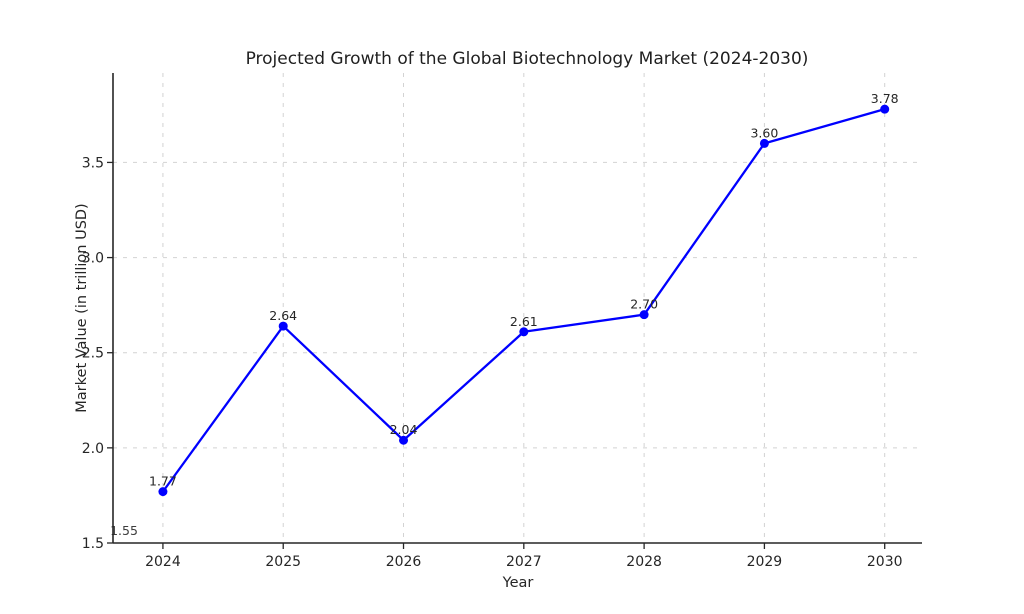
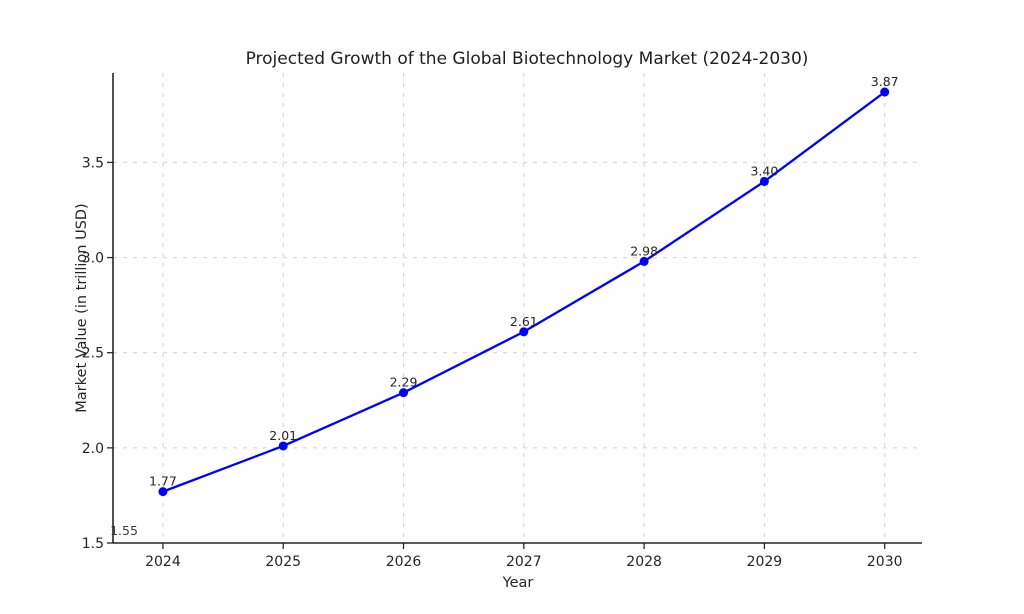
2025: 2.64 -> 2.01
2026: 2.04 -> 2.29
2028: 2.70 -> 2.98
2029: 3.60 -> 3.40
2030: 3.78 -> 3.87
